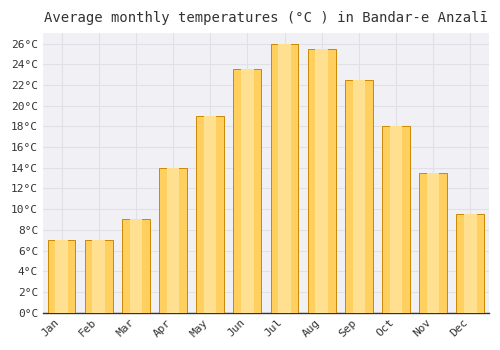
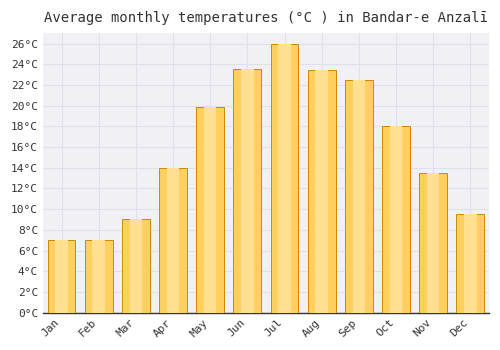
May: 19.0°C -> 19.9°C
Aug: 25.5°C -> 23.4°C
